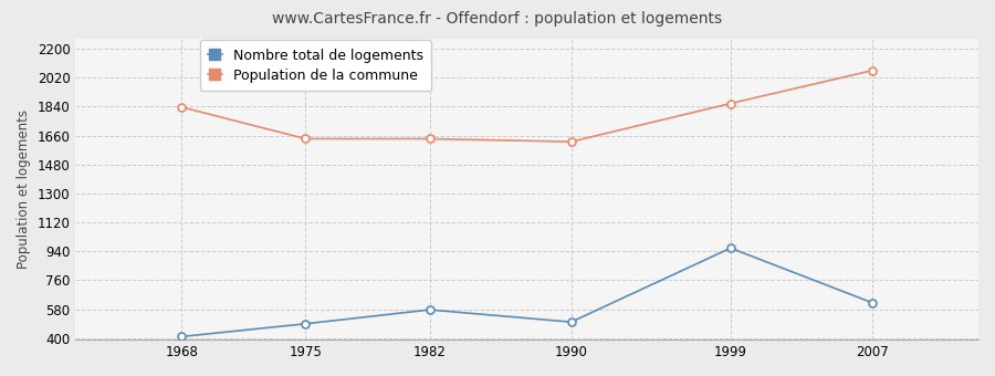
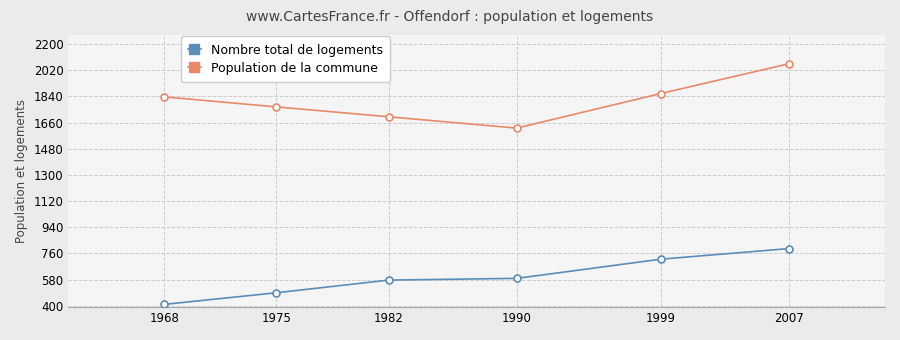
Population de la commune/1975: 1640 -> 1770
Population de la commune/1982: 1640 -> 1700
Nombre total de logements/1990: 500 -> 590
Nombre total de logements/1999: 960 -> 720
Nombre total de logements/2007: 620 -> 790
